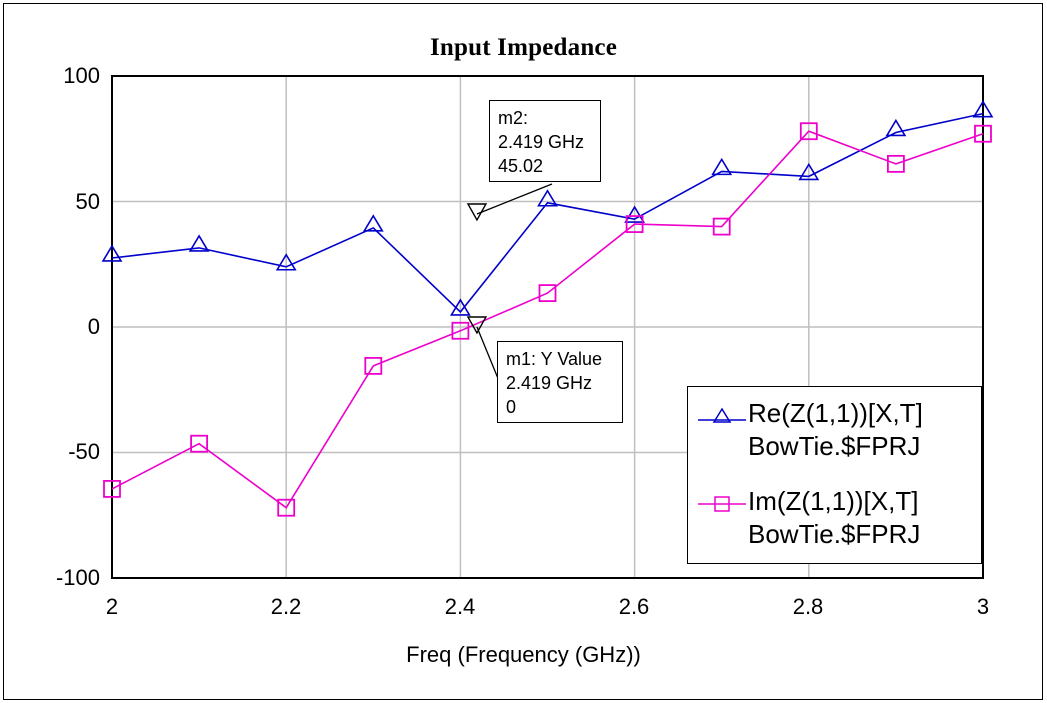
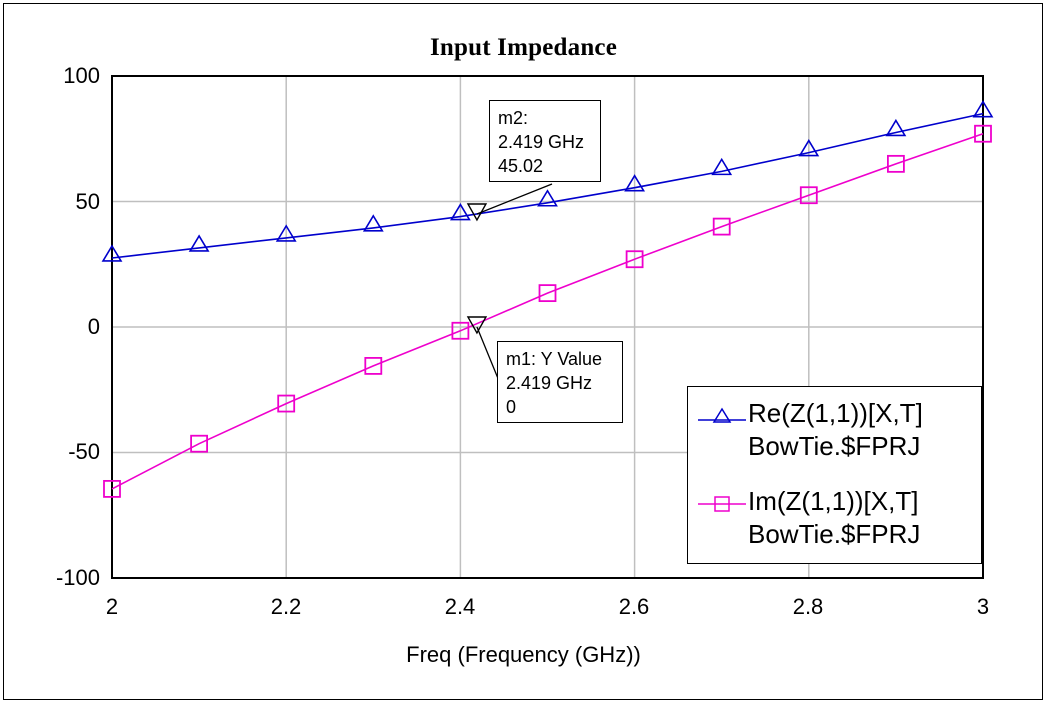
Re(Z(1,1))[X,T] BowTie.$FPRJ/2.2: 24 -> 36
Im(Z(1,1))[X,T] BowTie.$FPRJ/2.2: -72 -> -30
Re(Z(1,1))[X,T] BowTie.$FPRJ/2.4: 6 -> 44
Re(Z(1,1))[X,T] BowTie.$FPRJ/2.6: 43 -> 56
Im(Z(1,1))[X,T] BowTie.$FPRJ/2.6: 41 -> 27
Re(Z(1,1))[X,T] BowTie.$FPRJ/2.8: 60 -> 70
Im(Z(1,1))[X,T] BowTie.$FPRJ/2.8: 78 -> 52
